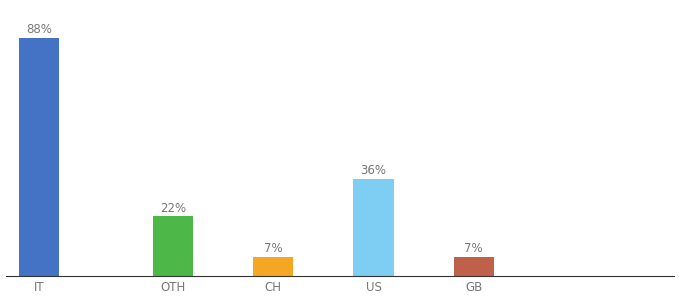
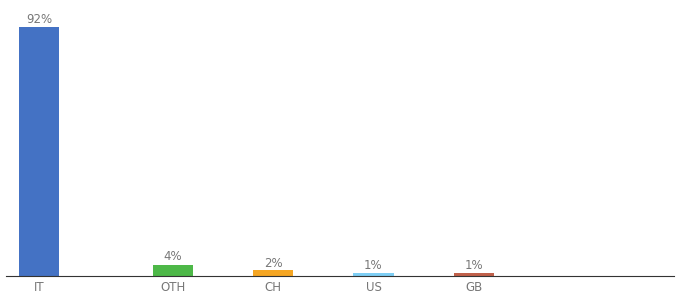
IT: 88% -> 92%
OTH: 22% -> 4%
CH: 7% -> 2%
US: 36% -> 1%
GB: 7% -> 1%
